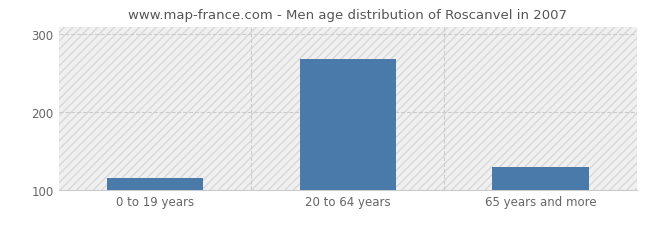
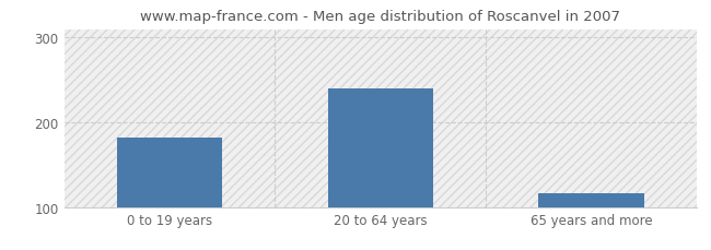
0 to 19 years: 115 -> 182
20 to 64 years: 268 -> 240
65 years and more: 130 -> 116
